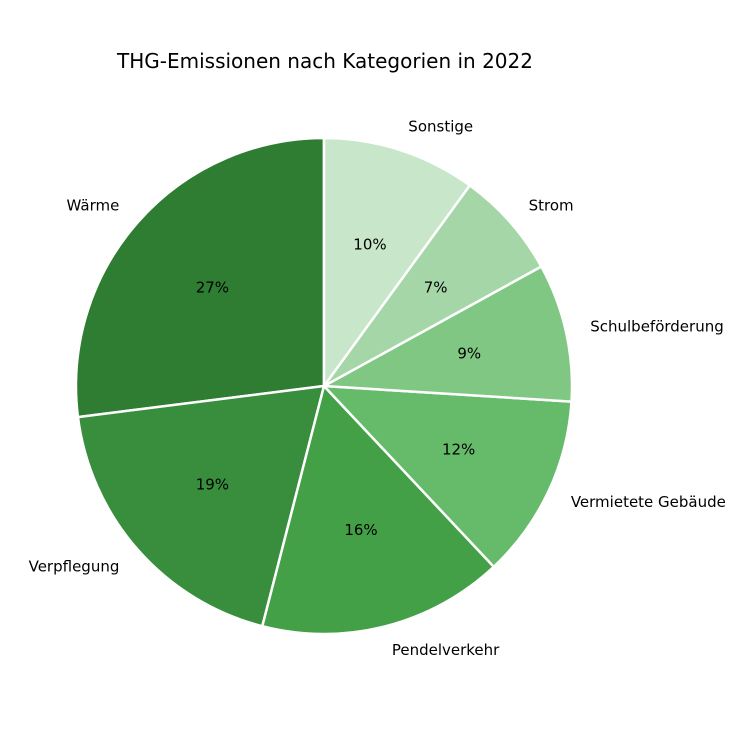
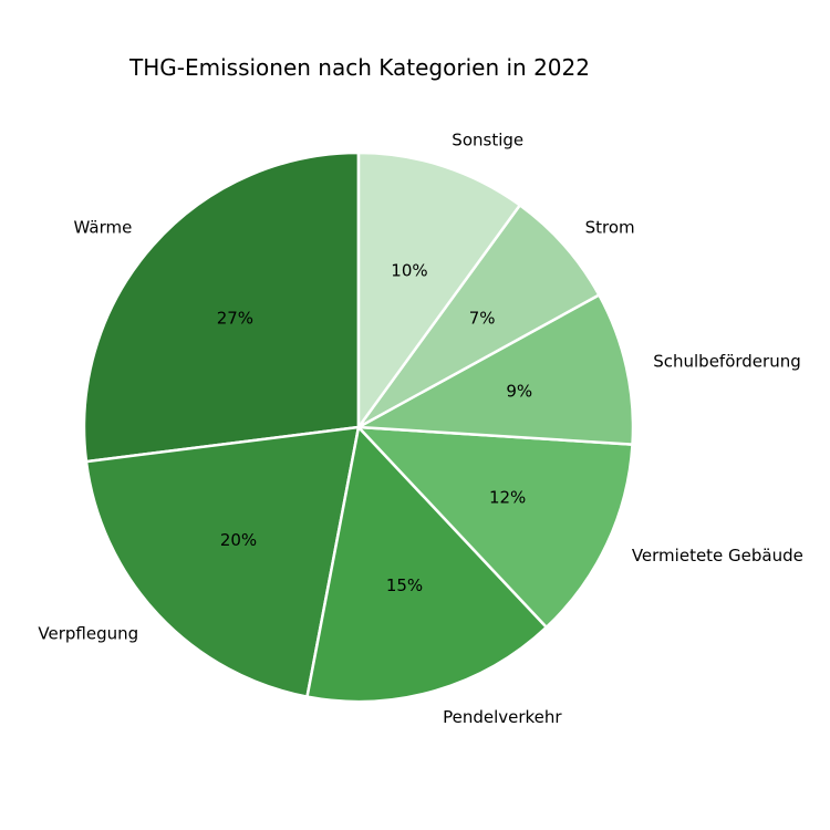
Verpflegung: 19% -> 20%
Pendelverkehr: 16% -> 15%
